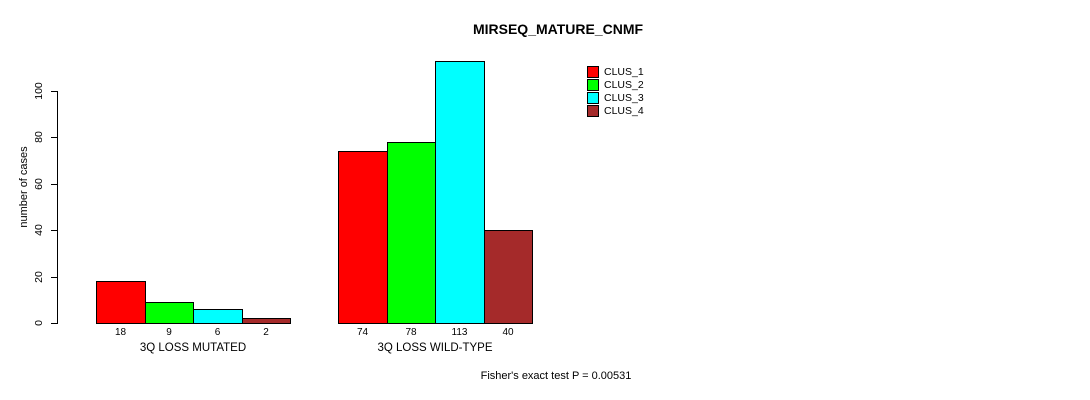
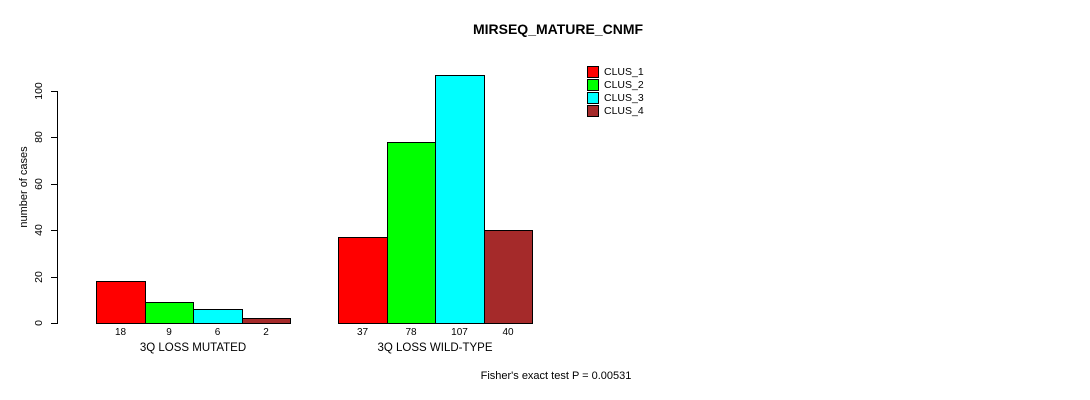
CLUS_1/3Q LOSS WILD-TYPE: 74 -> 37
CLUS_3/3Q LOSS WILD-TYPE: 113 -> 107
